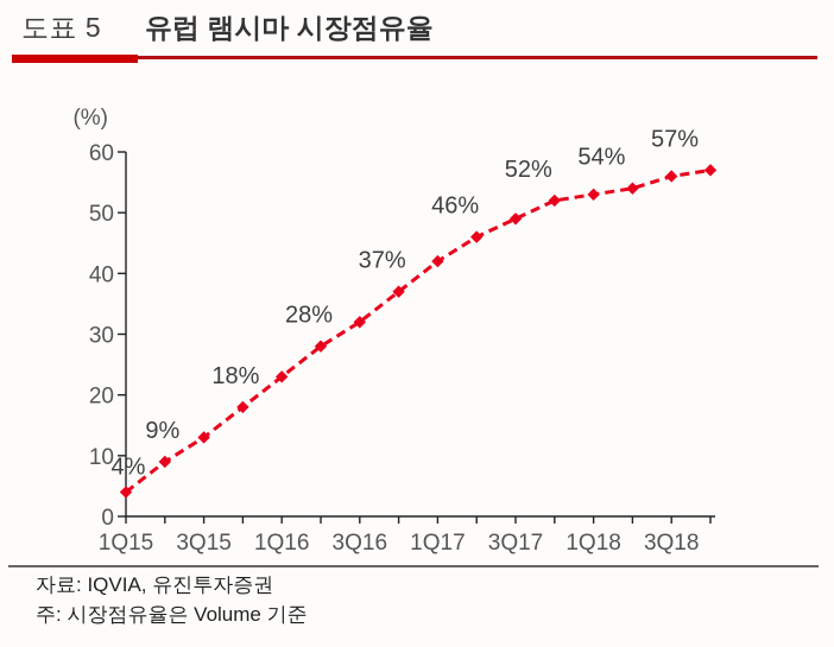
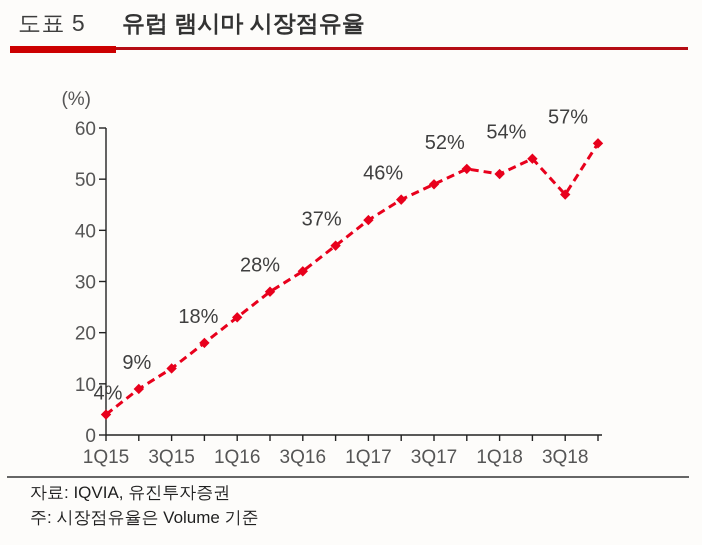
1Q18: 53 -> 51
3Q18: 56 -> 47
